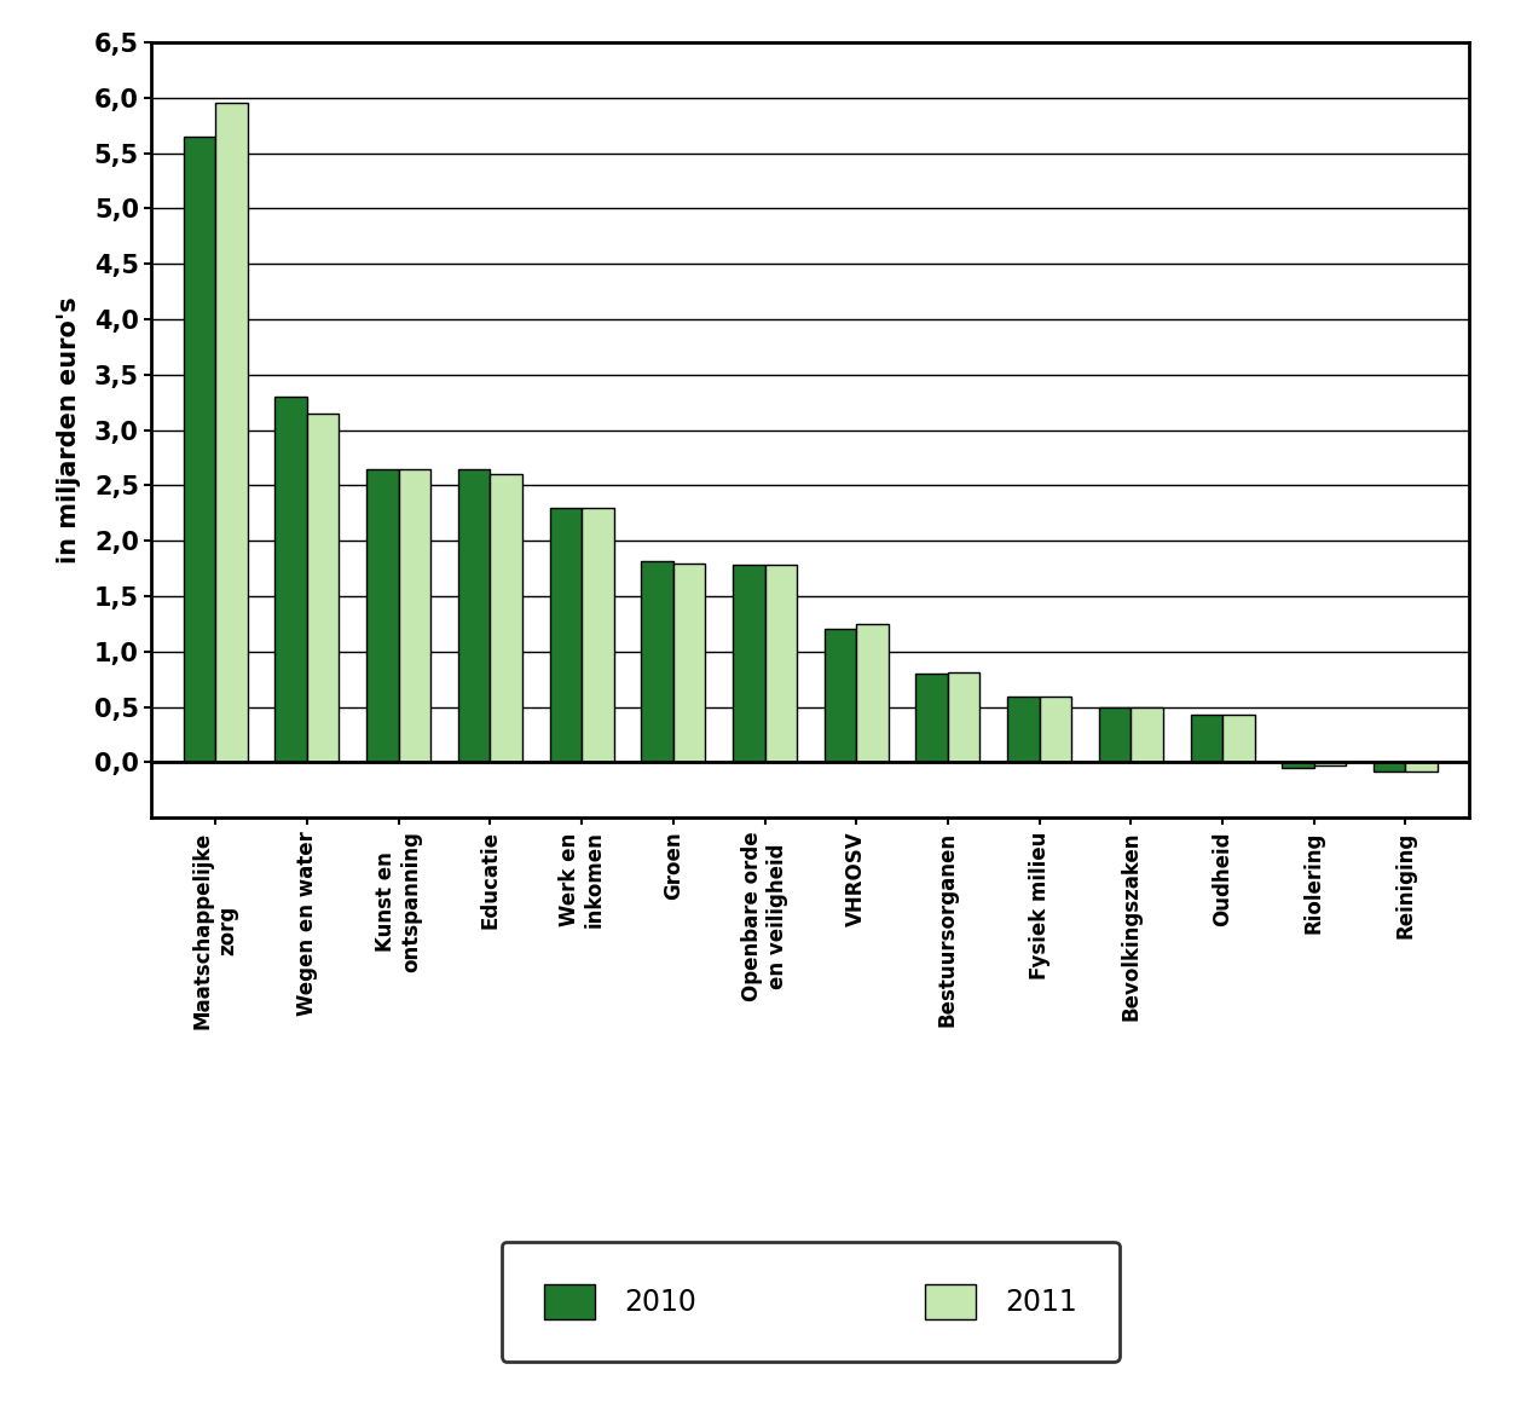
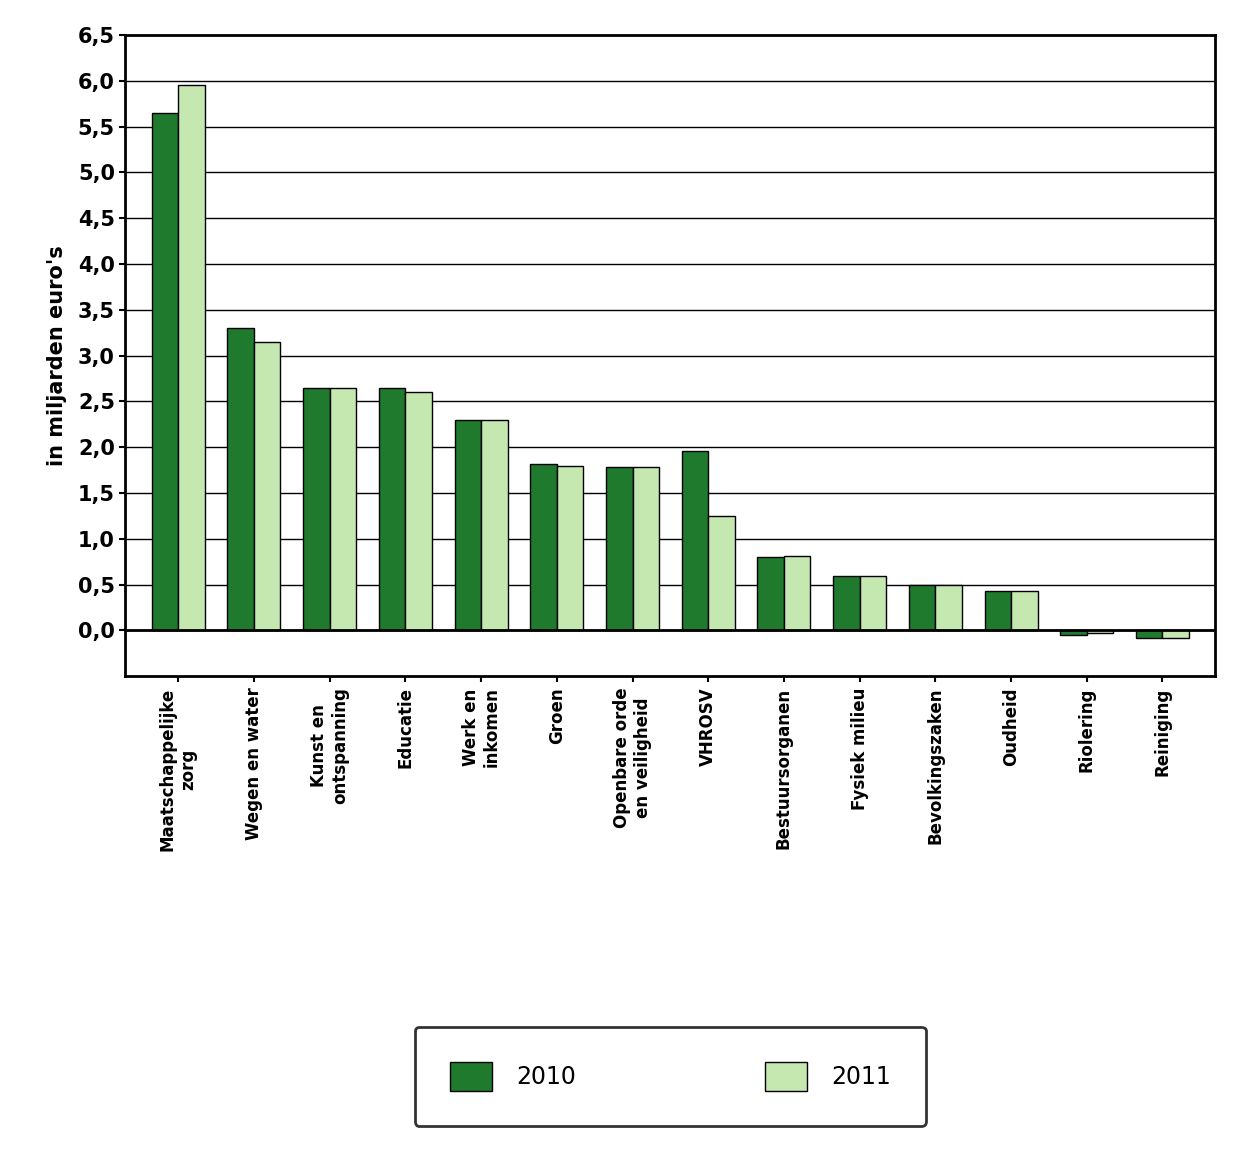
2010/VHROSV: 1,21 -> 1,96
